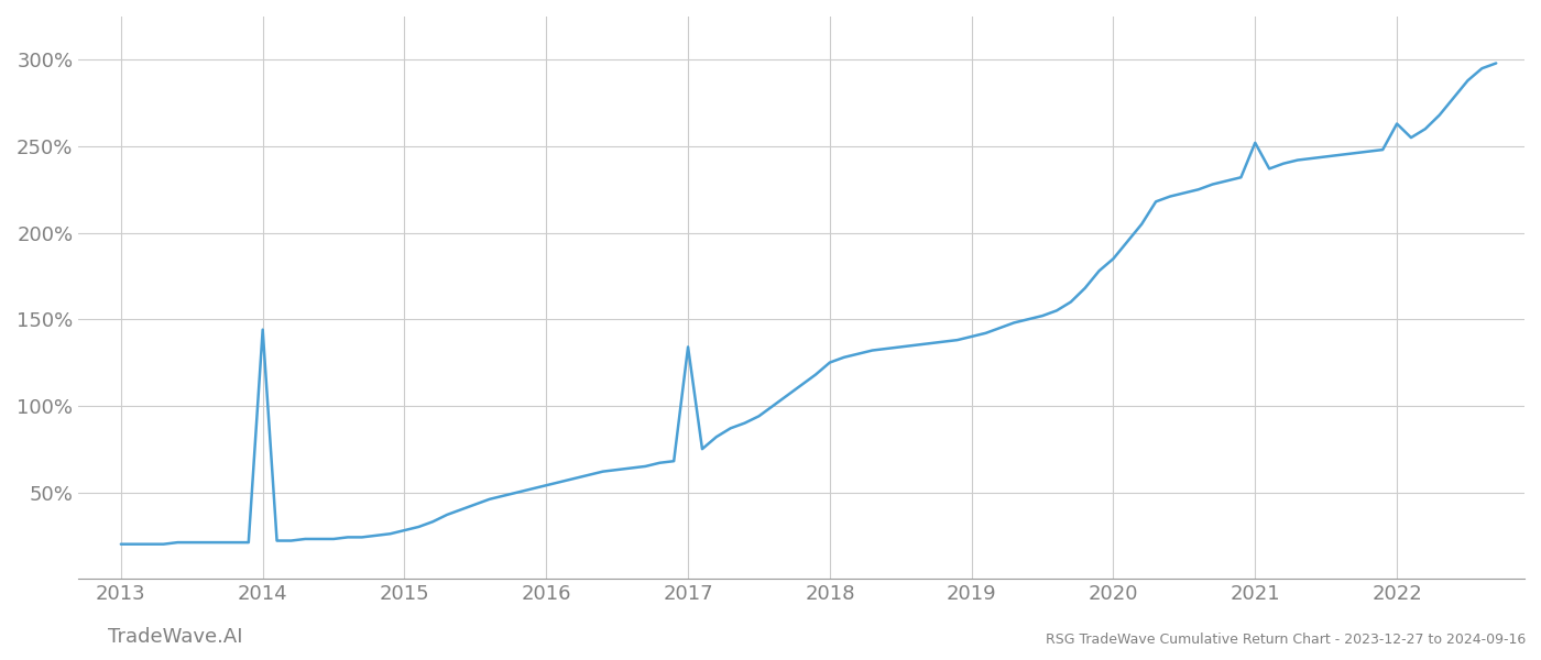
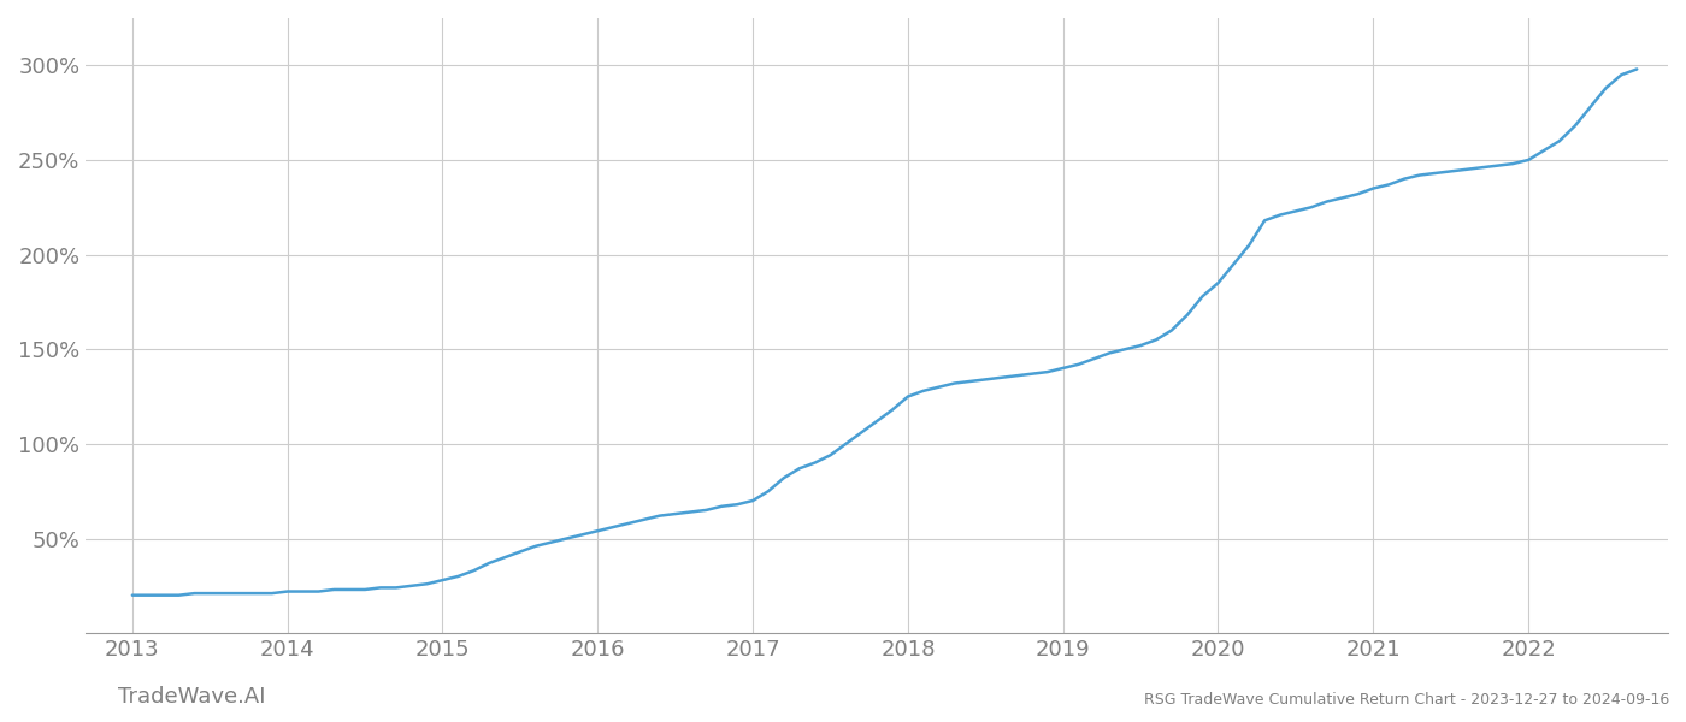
2014: 144% -> 22%
2017: 134% -> 70%
2021: 252% -> 235%
2022: 263% -> 250%
